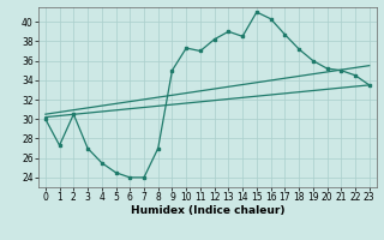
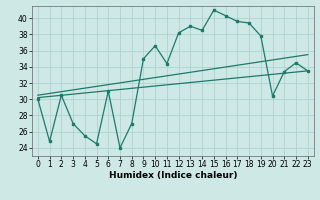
1: 27.3 -> 24.8
6: 24.0 -> 31.0
10: 37.3 -> 36.6
11: 37.0 -> 34.4
17: 38.7 -> 39.6
18: 37.2 -> 39.4
19: 36.0 -> 37.8
20: 35.2 -> 30.4
21: 35.0 -> 33.4
